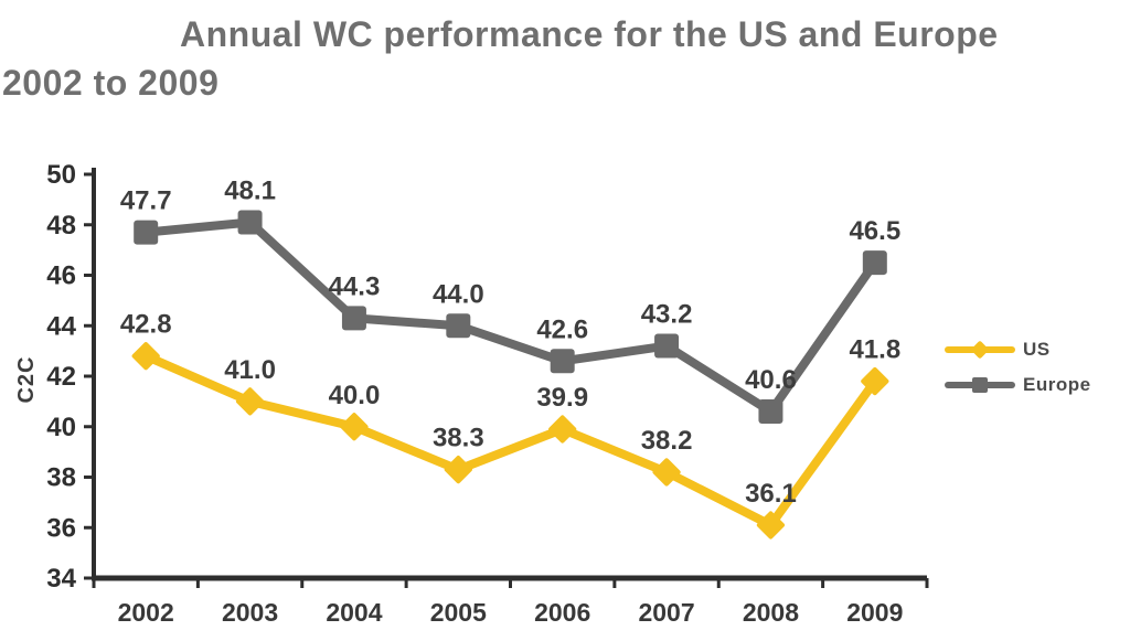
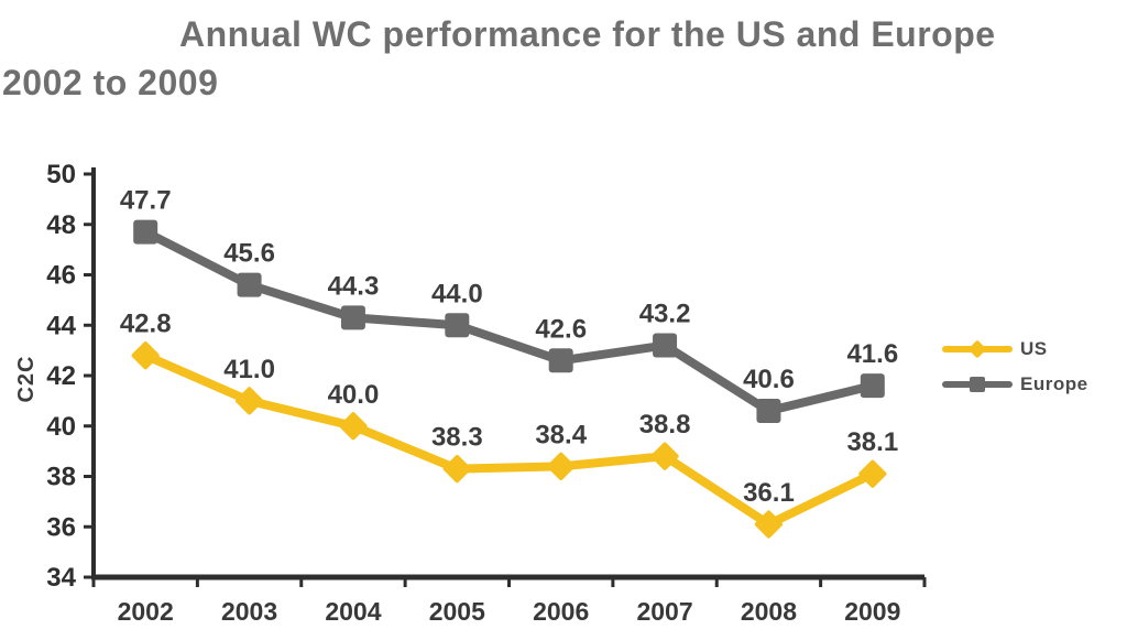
Europe/2003: 48.1 -> 45.6
US/2006: 39.9 -> 38.4
US/2007: 38.2 -> 38.8
US/2009: 41.8 -> 38.1
Europe/2009: 46.5 -> 41.6
